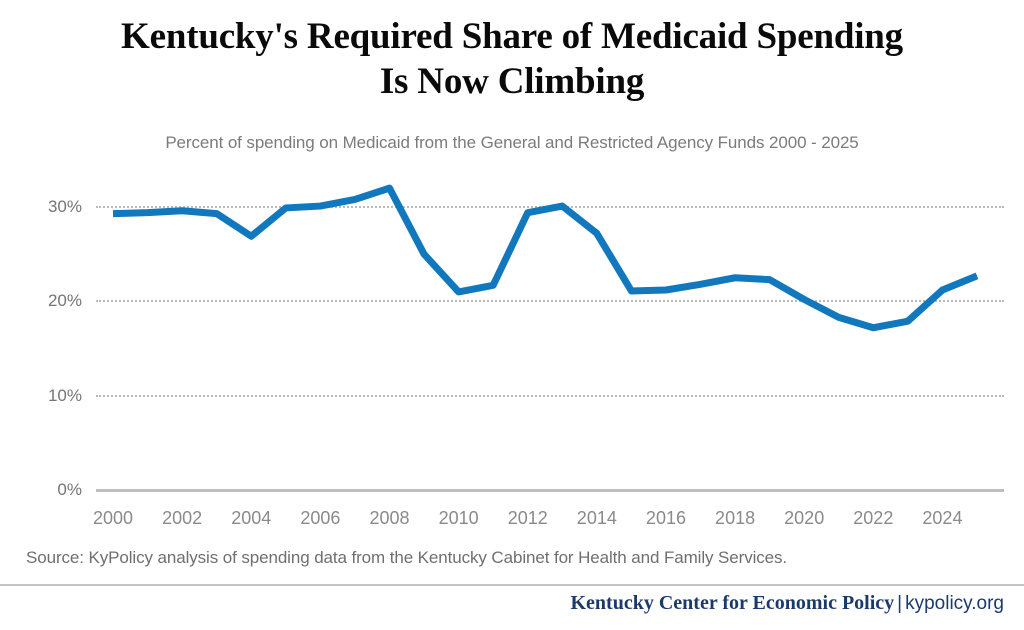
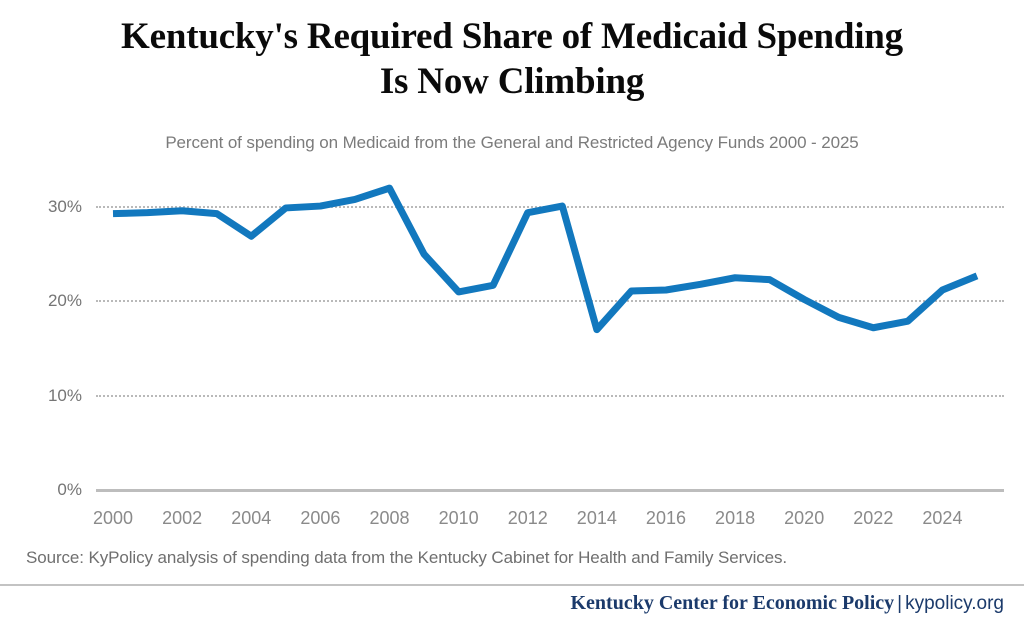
2014: 27% -> 17%
